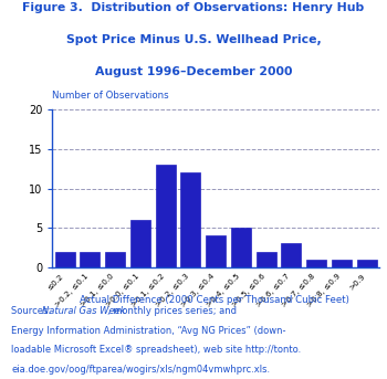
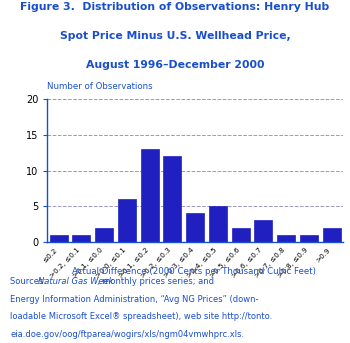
≤0.2: 2 -> 1
>0.2, ≤0.1: 2 -> 1
>0.9: 1 -> 2
